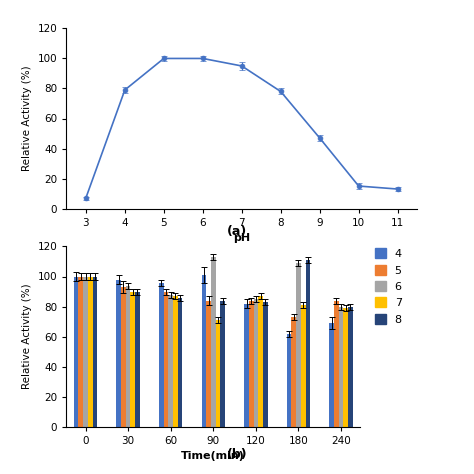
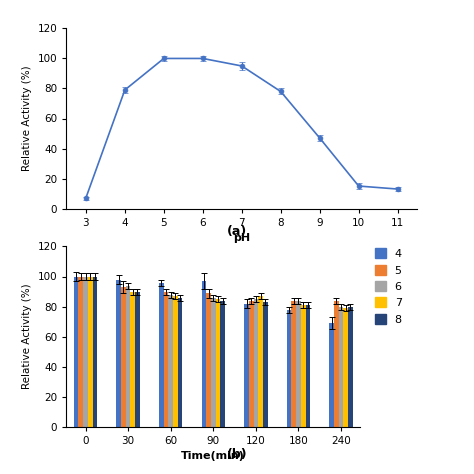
4/90: 101 -> 97
5/90: 84 -> 89
6/90: 113 -> 86
7/90: 71 -> 85
4/180: 62 -> 78
5/180: 73 -> 84
6/180: 109 -> 84
8/180: 111 -> 81
